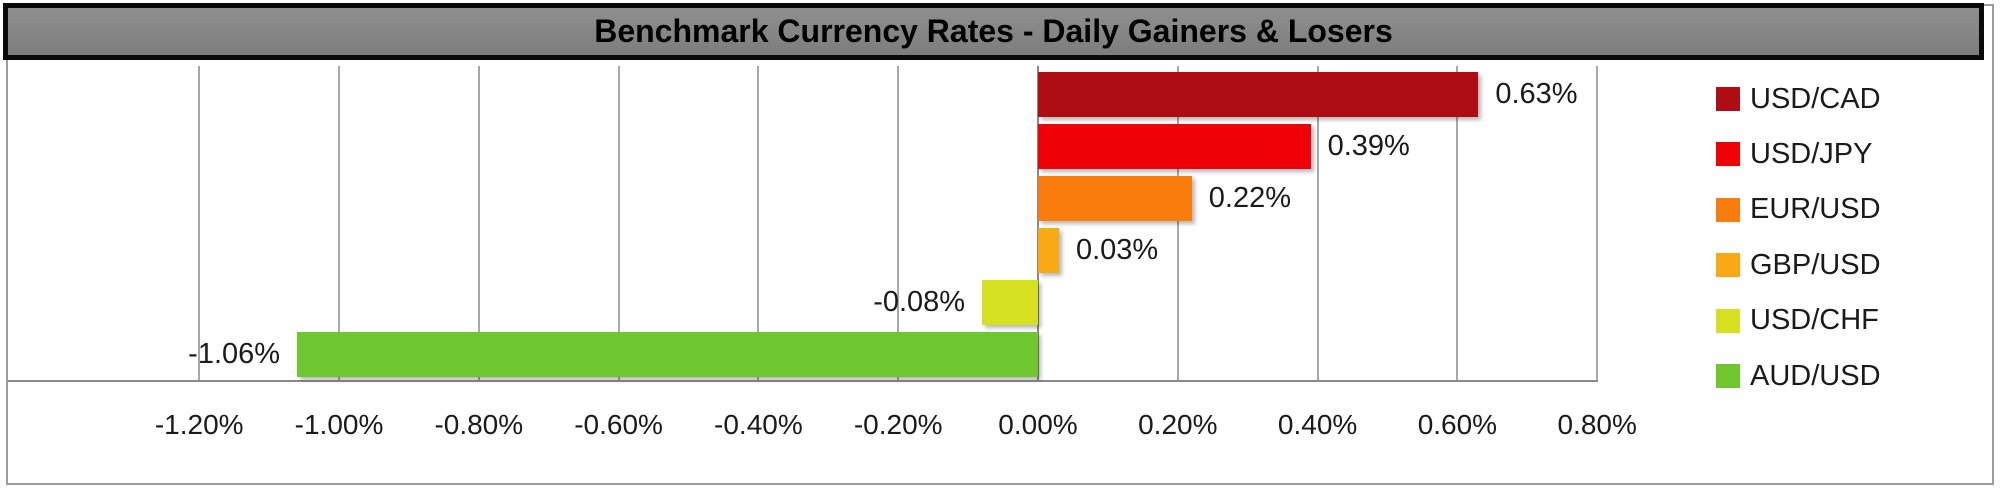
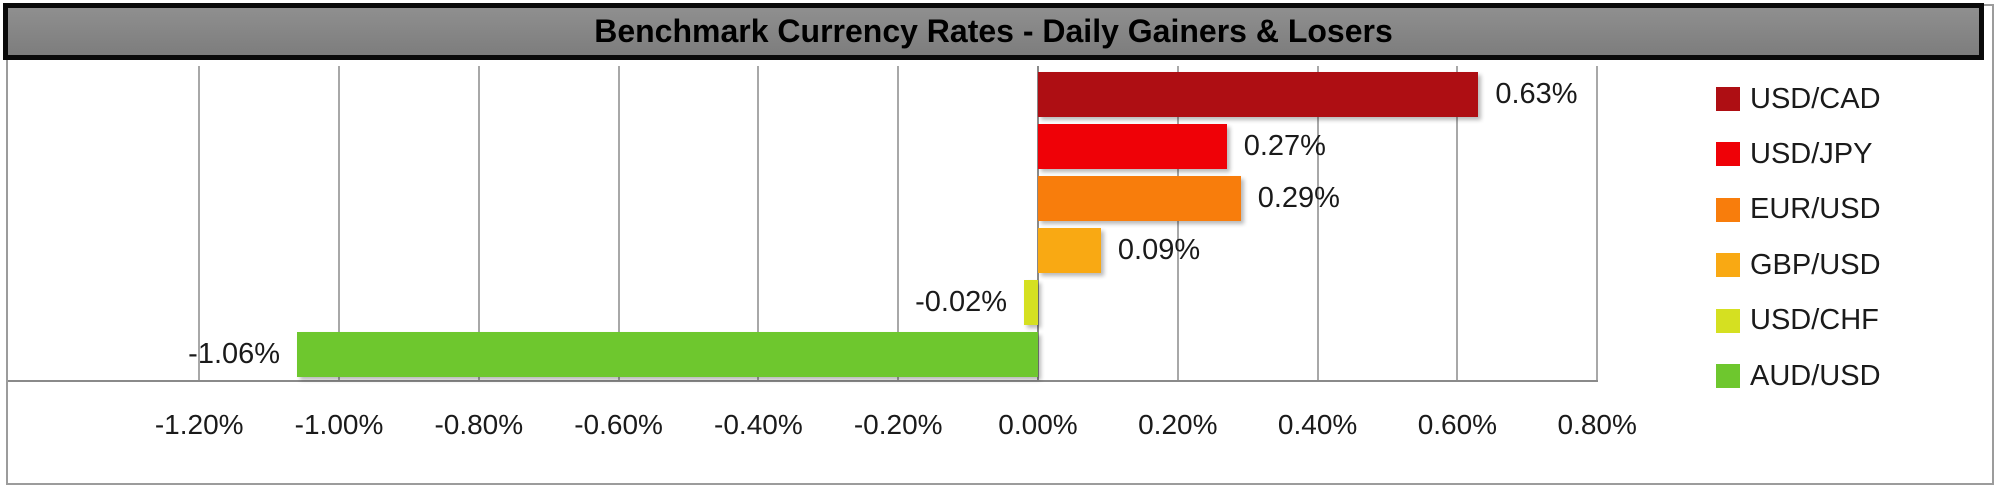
USD/JPY: 0.39% -> 0.27%
EUR/USD: 0.22% -> 0.29%
GBP/USD: 0.03% -> 0.09%
USD/CHF: -0.08% -> -0.02%
